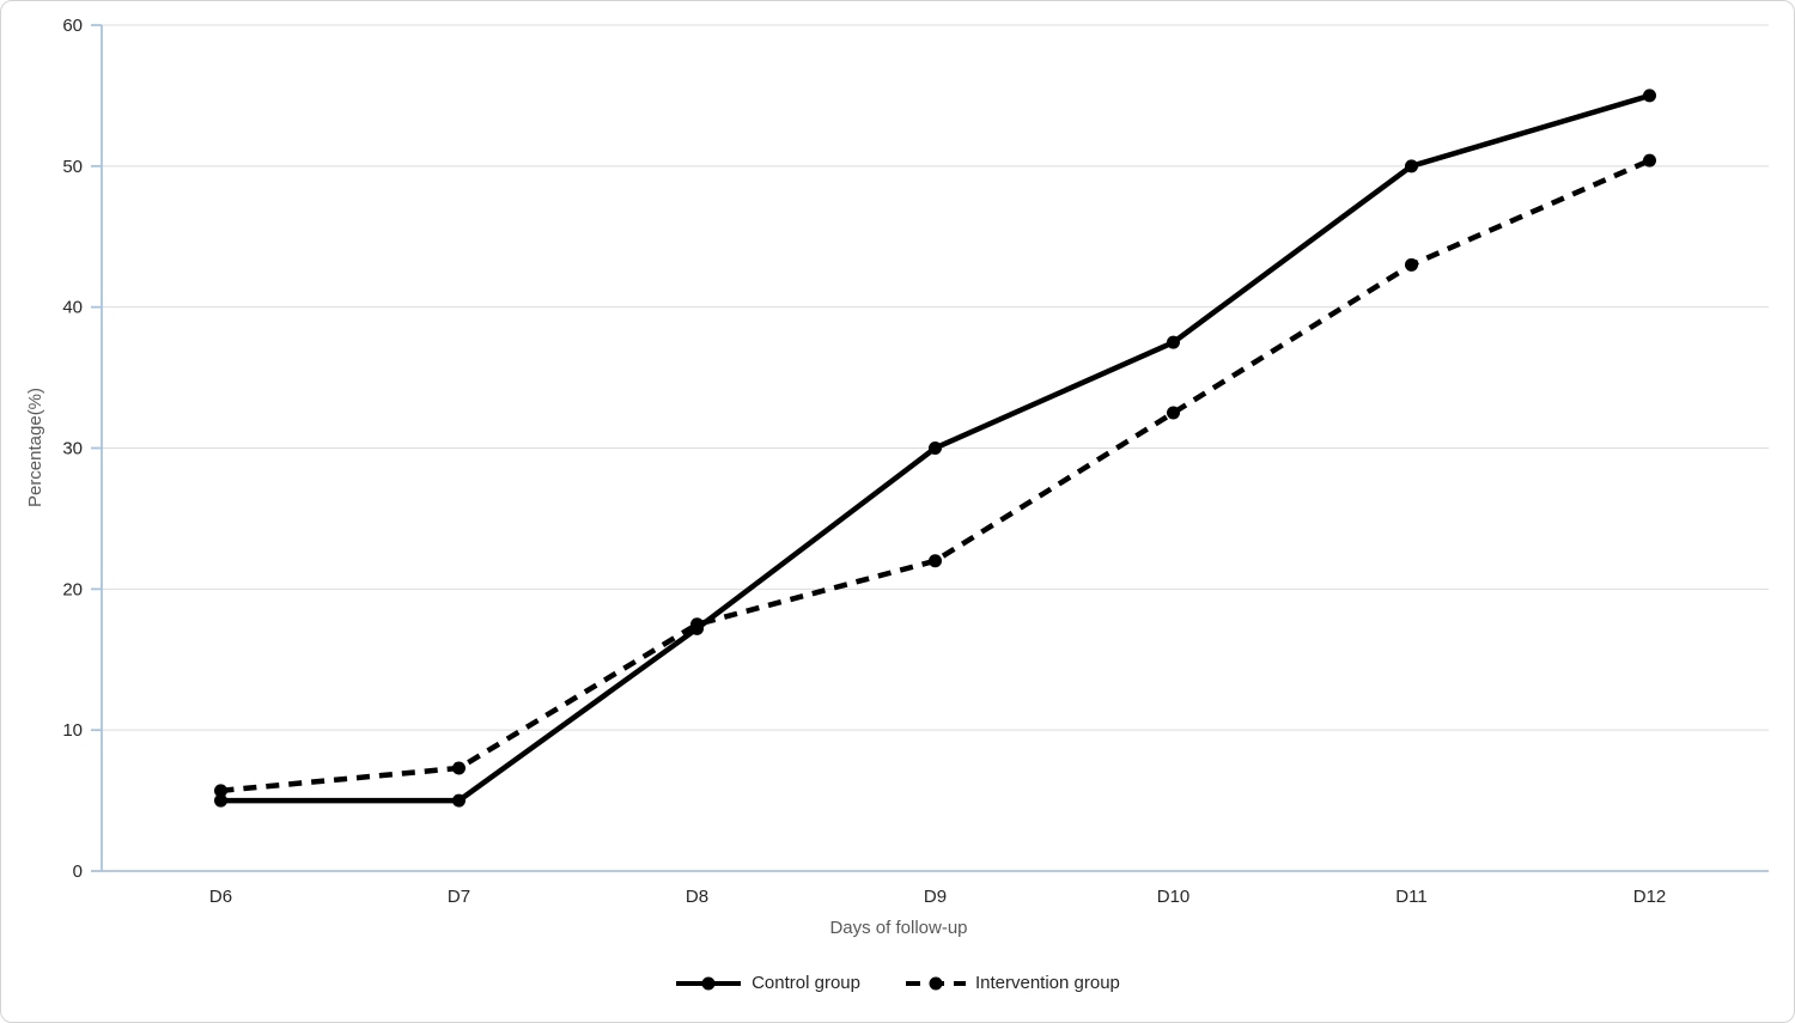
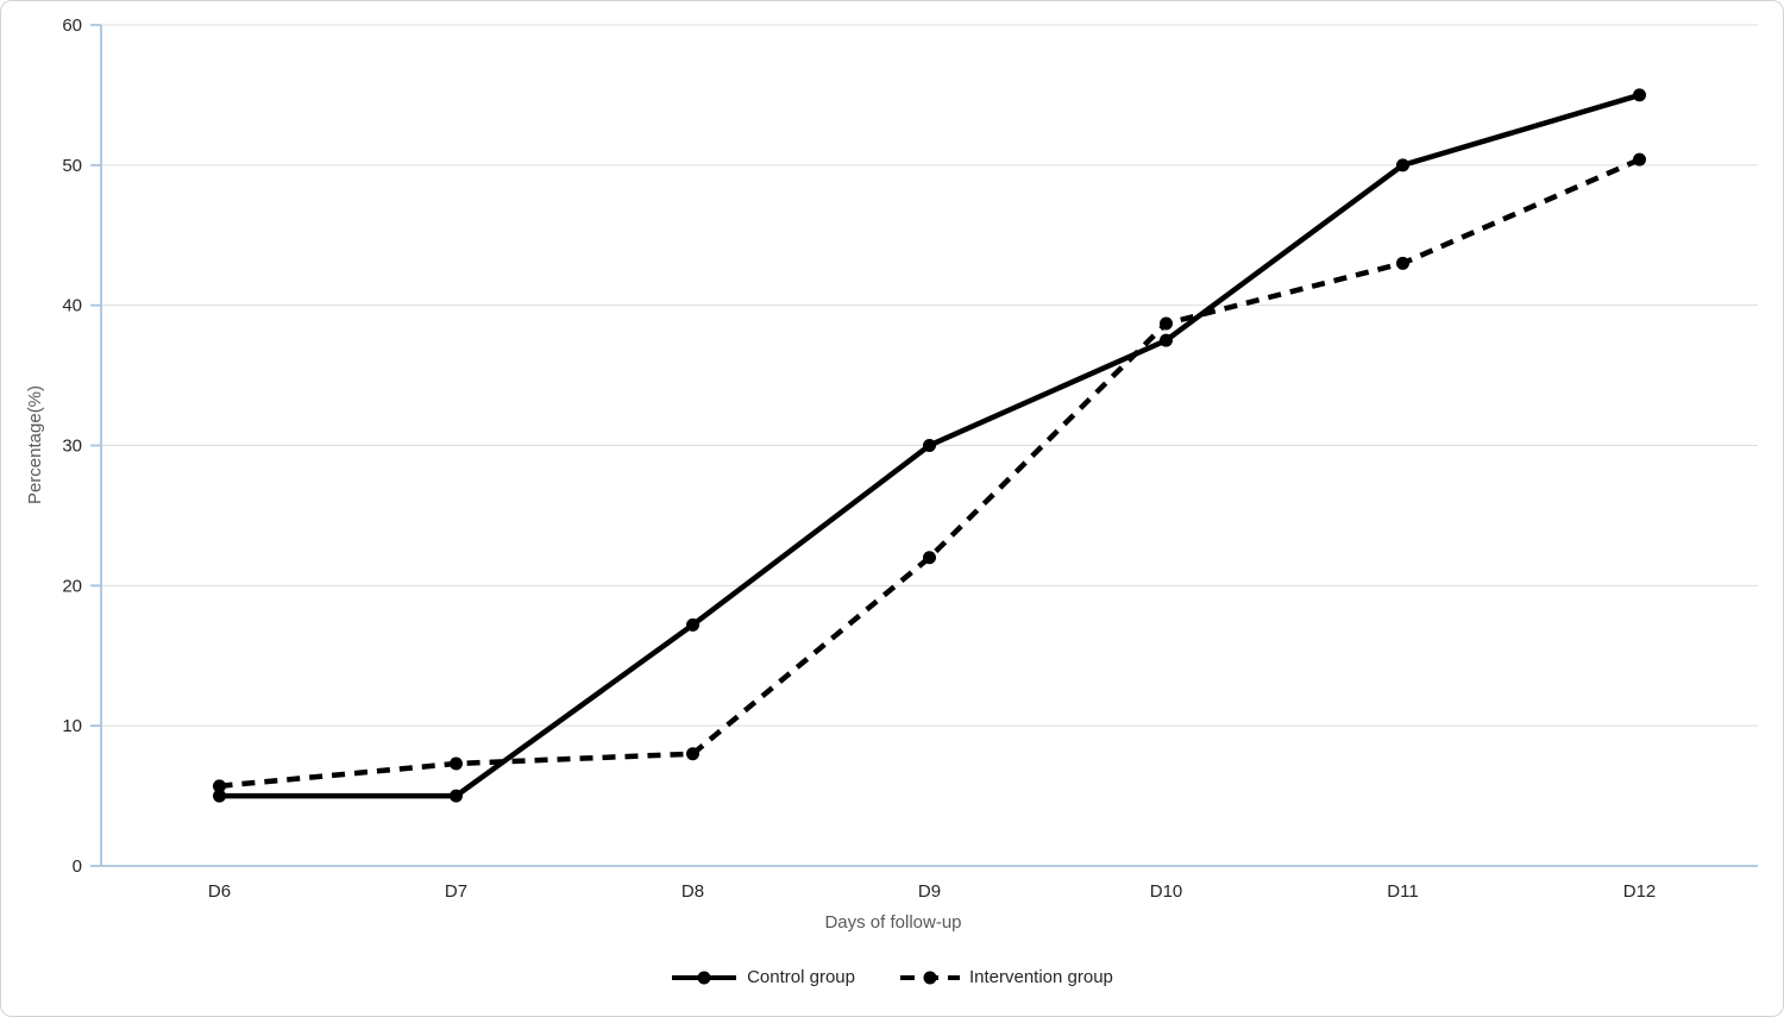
Intervention group/D8: 17.5 -> 8.0
Intervention group/D10: 32.5 -> 38.7
